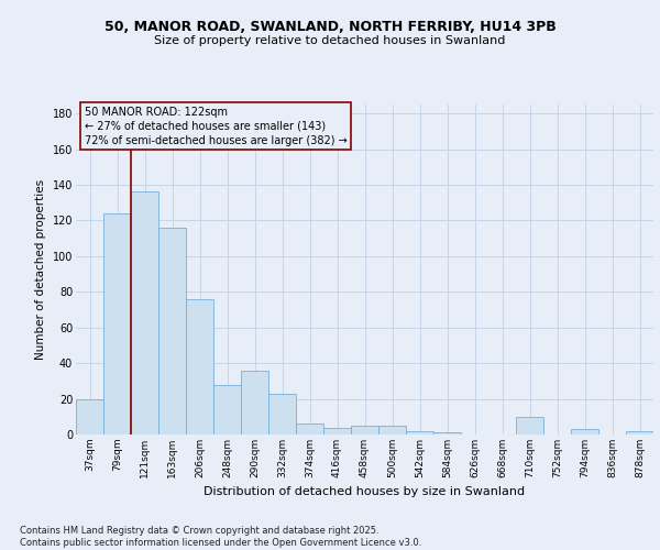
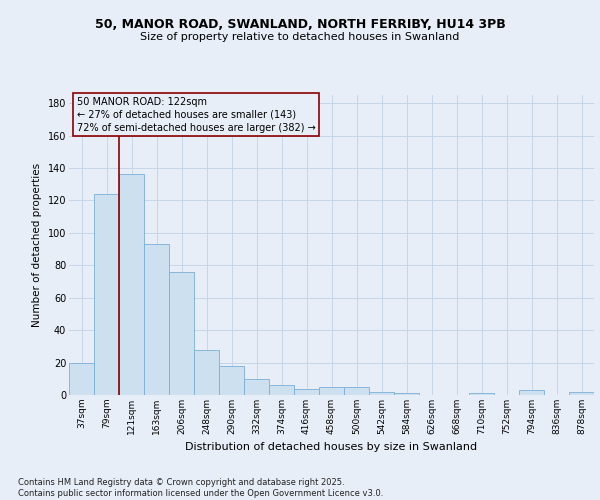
163sqm: 116 -> 93
290sqm: 36 -> 18
332sqm: 23 -> 10
710sqm: 10 -> 1
